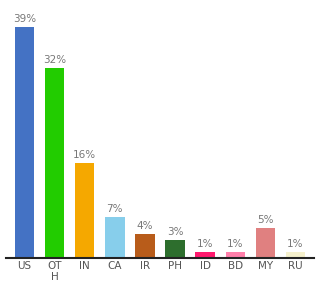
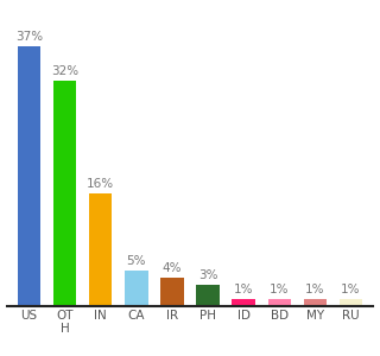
US: 39% -> 37%
CA: 7% -> 5%
MY: 5% -> 1%
